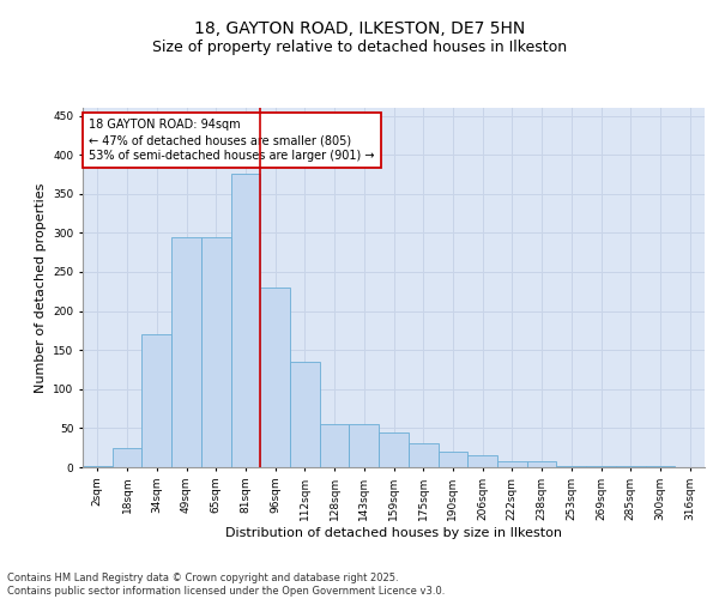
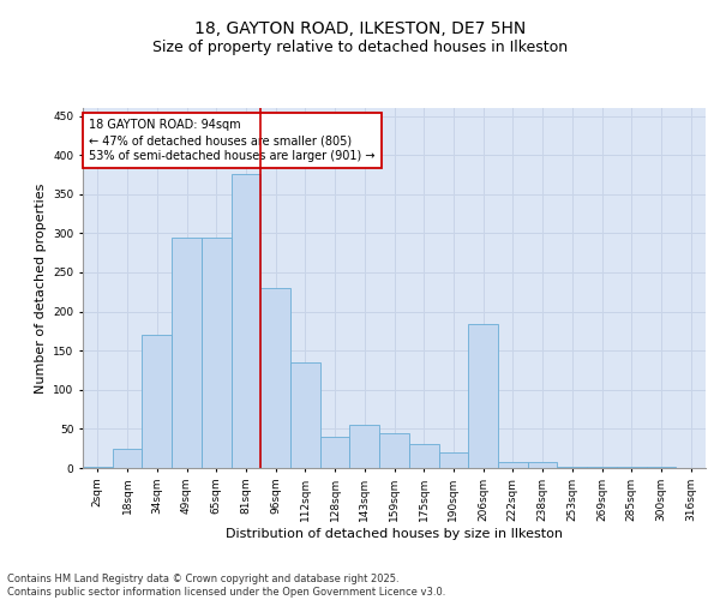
128sqm: 55 -> 40
206sqm: 15 -> 184
